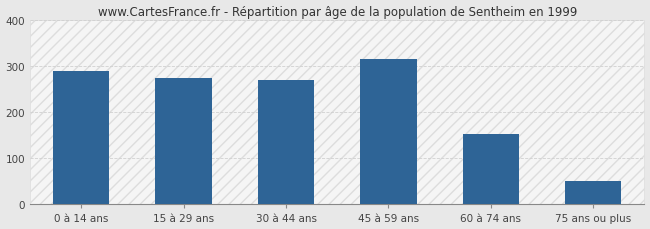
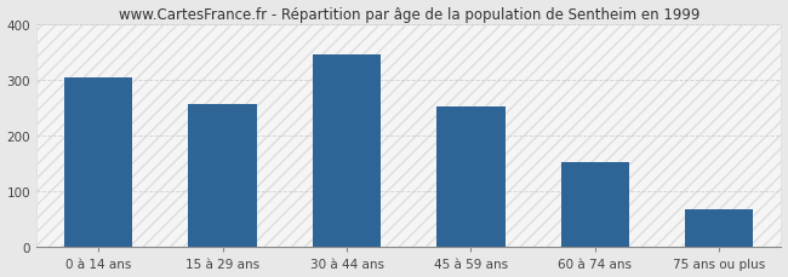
0 à 14 ans: 290 -> 305
15 à 29 ans: 275 -> 258
30 à 44 ans: 270 -> 345
45 à 59 ans: 315 -> 252
75 ans ou plus: 50 -> 68
